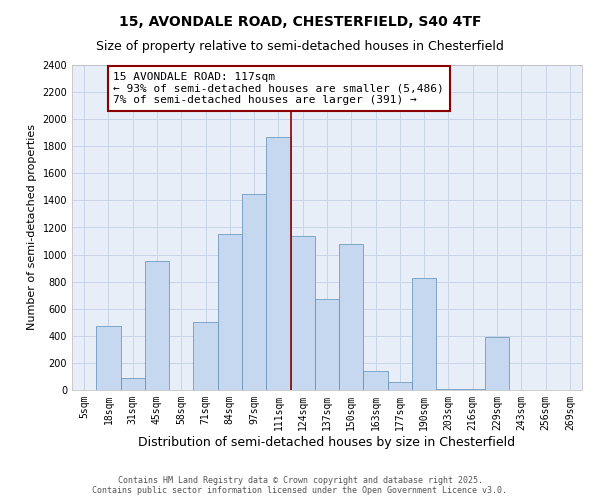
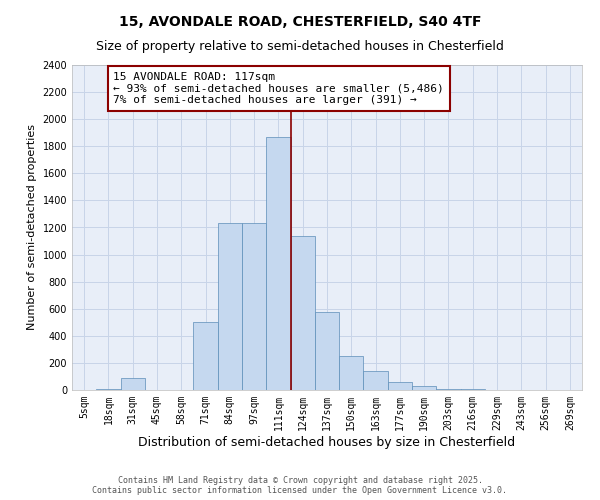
18sqm: 470 -> 0
45sqm: 950 -> 0
84sqm: 1150 -> 1230
97sqm: 1450 -> 1230
137sqm: 670 -> 580
150sqm: 1080 -> 250
190sqm: 830 -> 30
229sqm: 390 -> 0
